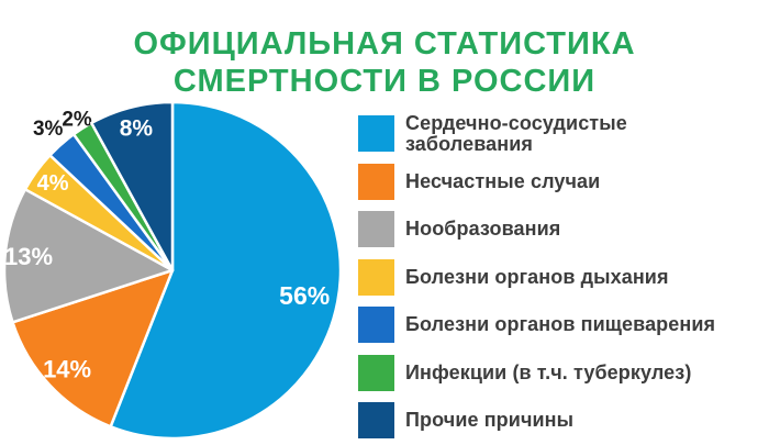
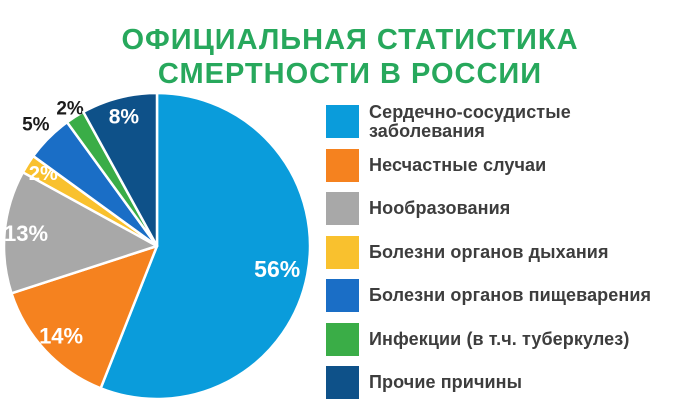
Болезни органов дыхания: 4% -> 2%
Болезни органов пищеварения: 3% -> 5%
